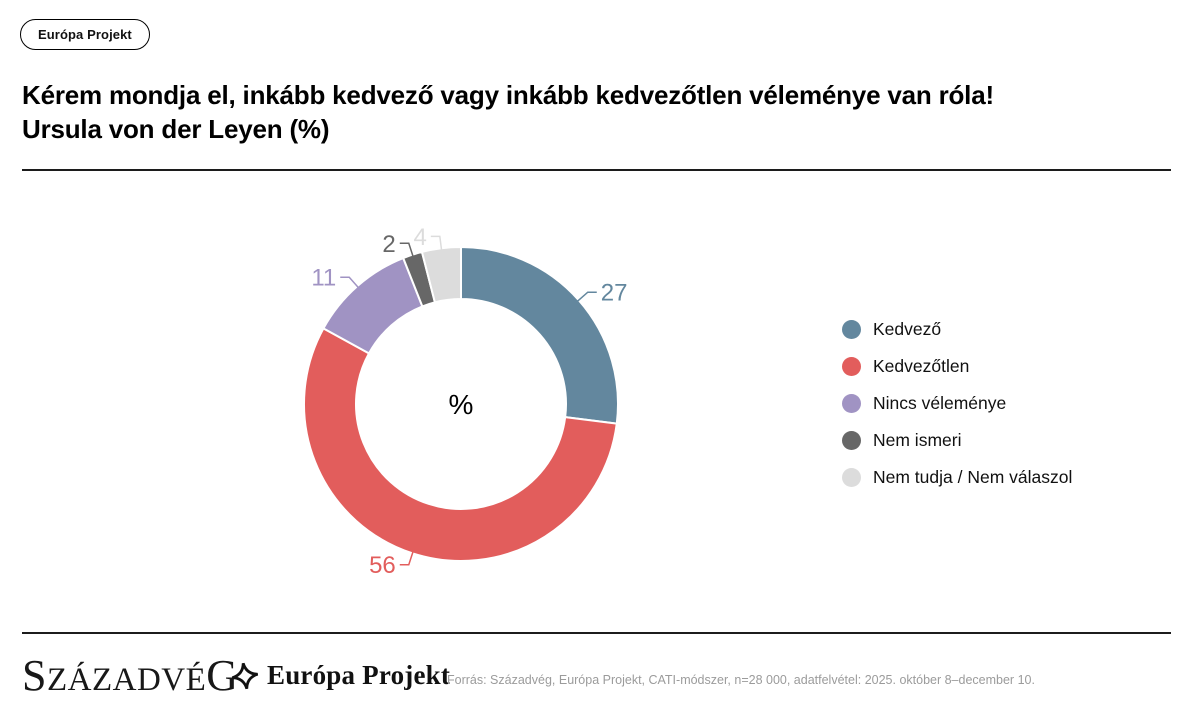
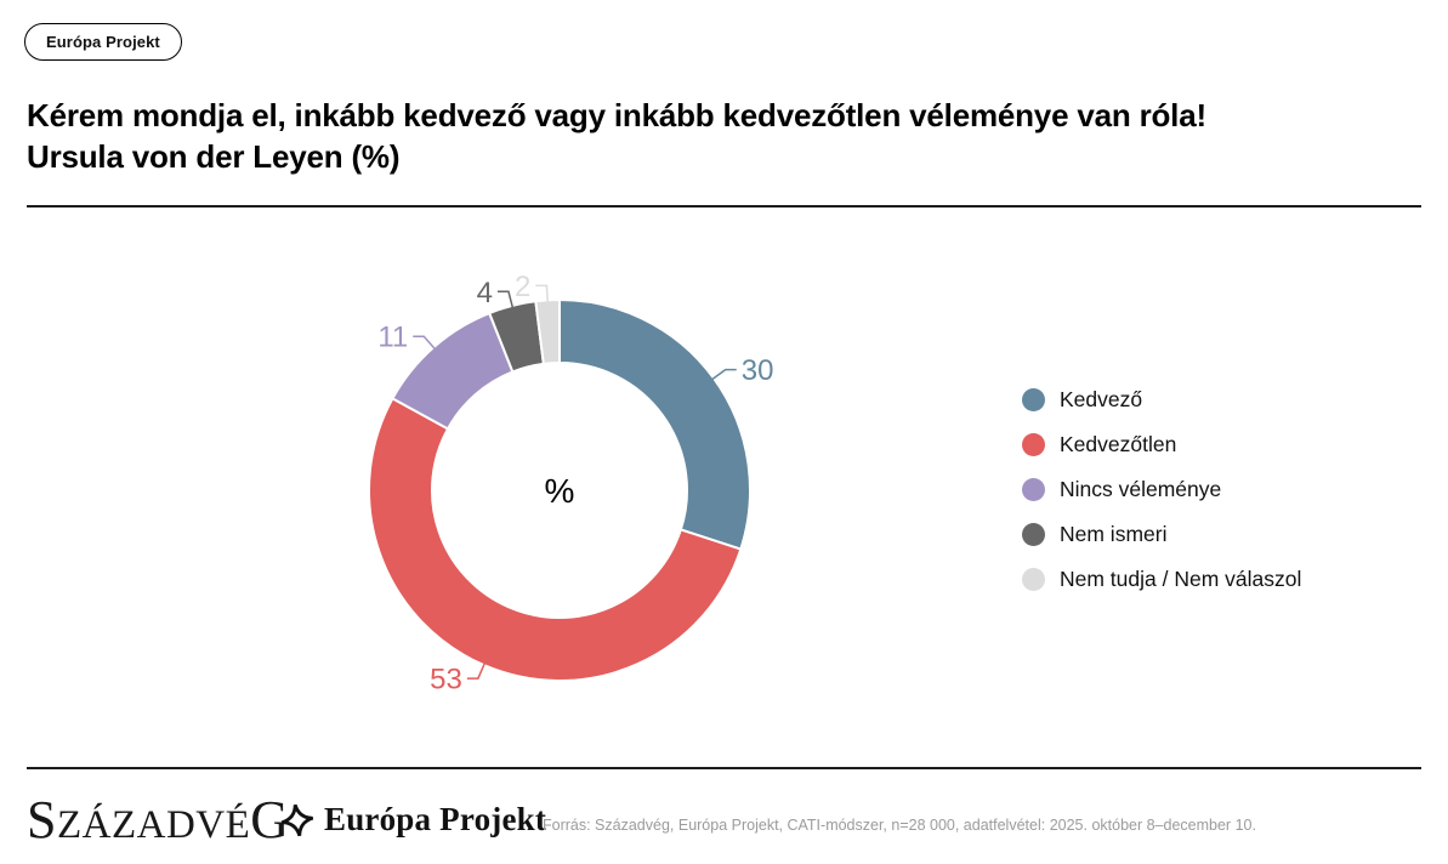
Kedvező: 27 -> 30
Kedvezőtlen: 56 -> 53
Nem ismeri: 2 -> 4
Nem tudja / Nem válaszol: 4 -> 2
